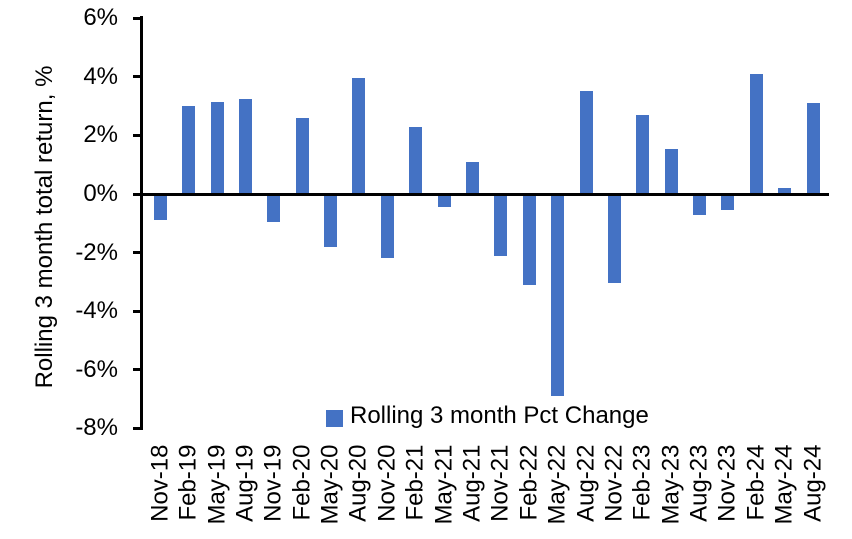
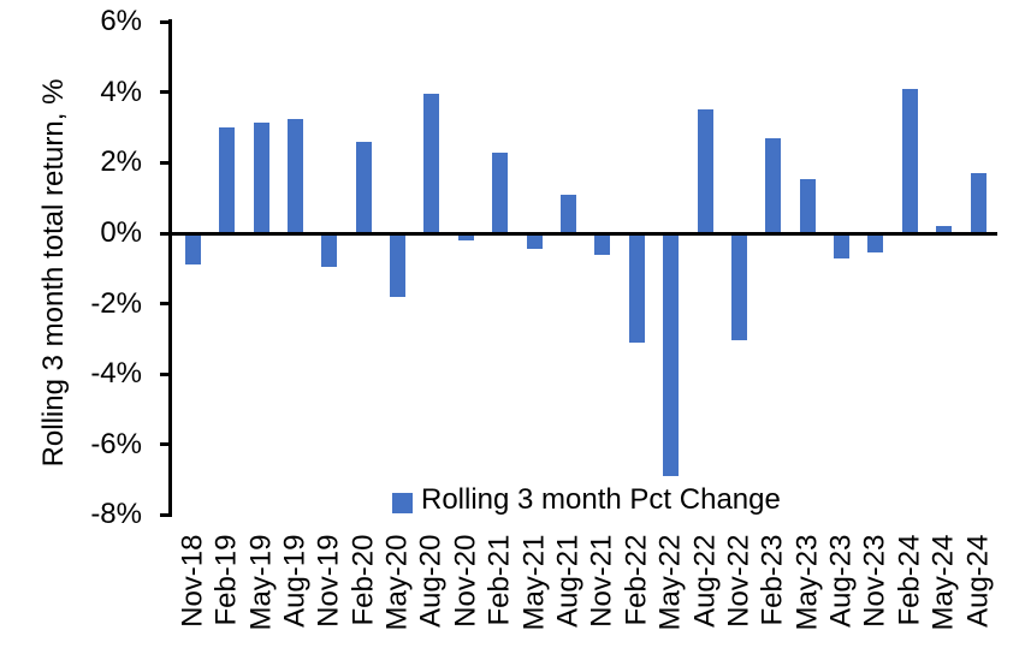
Nov-20: -2.2% -> -0.2%
Nov-21: -2.1% -> -0.6%
Aug-24: 3.1% -> 1.7%
